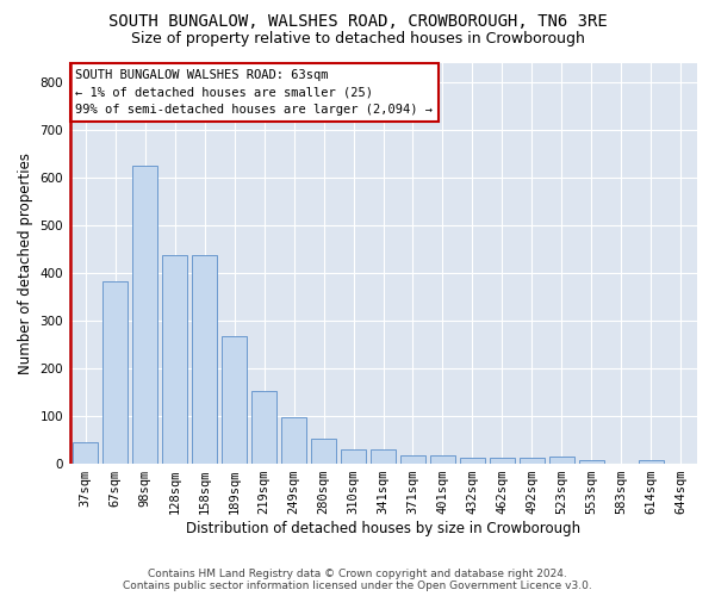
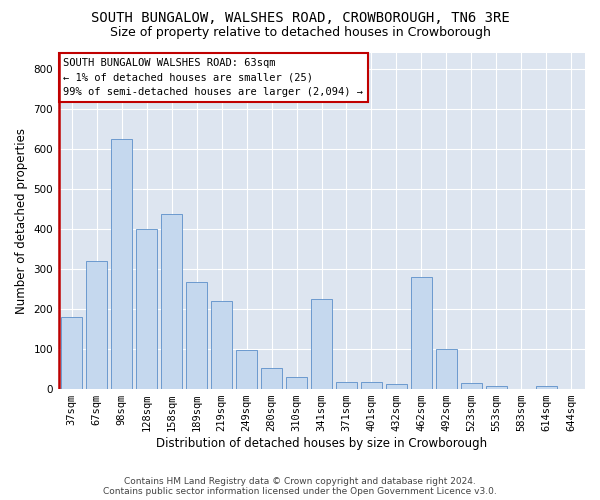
37sqm: 45 -> 180
67sqm: 383 -> 320
128sqm: 438 -> 400
219sqm: 153 -> 220
341sqm: 30 -> 225
462sqm: 13 -> 280
492sqm: 13 -> 100
